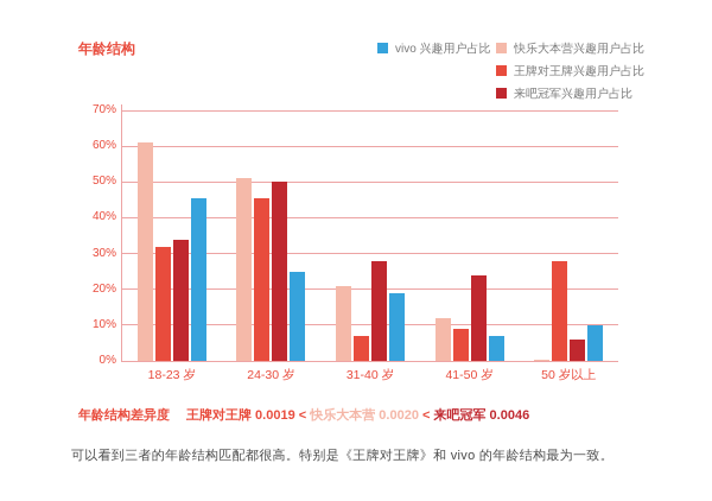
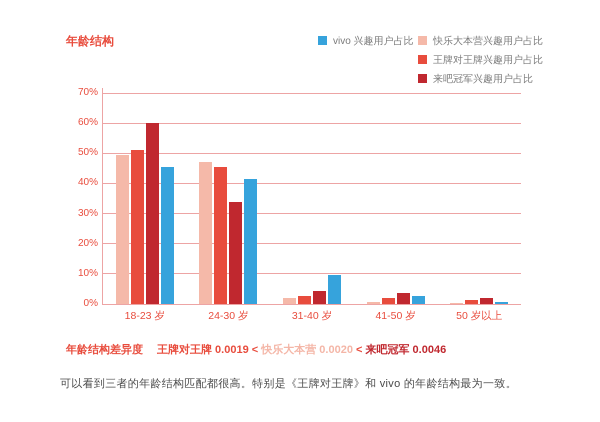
快乐大本营兴趣用户占比/18-23 岁: 61% -> 50%
王牌对王牌兴趣用户占比/18-23 岁: 32% -> 51%
来吧冠军兴趣用户占比/18-23 岁: 34% -> 60%
快乐大本营兴趣用户占比/24-30 岁: 51% -> 47%
来吧冠军兴趣用户占比/24-30 岁: 50% -> 34%
vivo 兴趣用户占比/24-30 岁: 25% -> 42%
快乐大本营兴趣用户占比/31-40 岁: 21% -> 2%
王牌对王牌兴趣用户占比/31-40 岁: 7% -> 3%
来吧冠军兴趣用户占比/31-40 岁: 28% -> 4%
vivo 兴趣用户占比/31-40 岁: 19% -> 10%
快乐大本营兴趣用户占比/41-50 岁: 12% -> 1%
王牌对王牌兴趣用户占比/41-50 岁: 9% -> 2%
来吧冠军兴趣用户占比/41-50 岁: 24% -> 4%
vivo 兴趣用户占比/41-50 岁: 7% -> 3%
王牌对王牌兴趣用户占比/50 岁以上: 28% -> 1%
来吧冠军兴趣用户占比/50 岁以上: 6% -> 2%
vivo 兴趣用户占比/50 岁以上: 10% -> 1%
